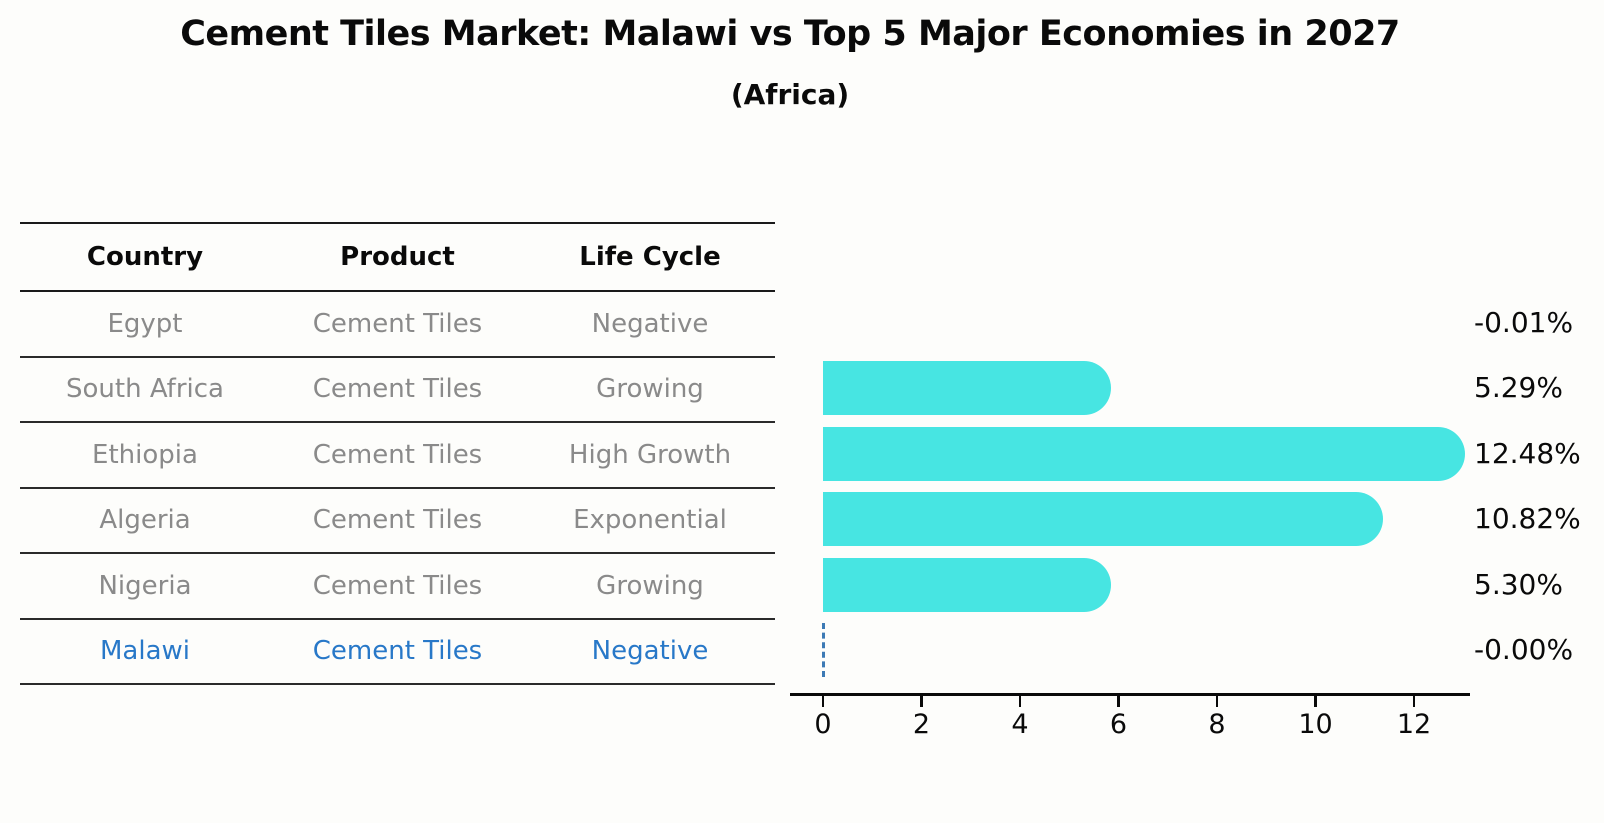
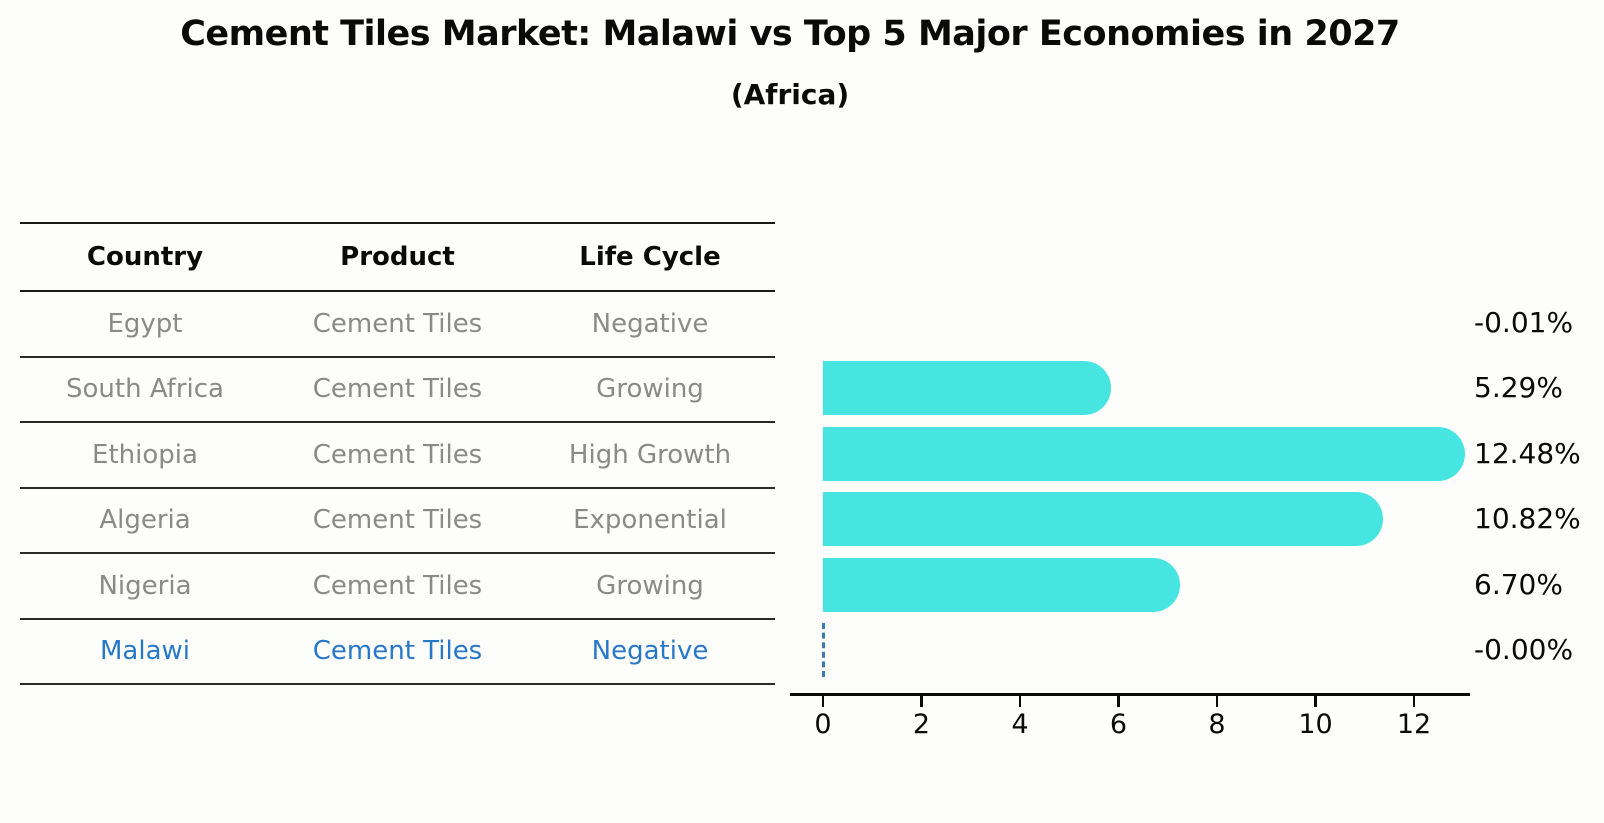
Nigeria: 5.30% -> 6.70%
